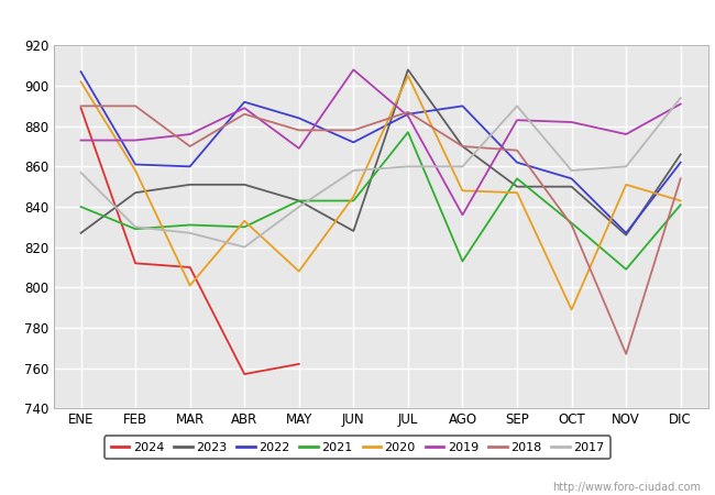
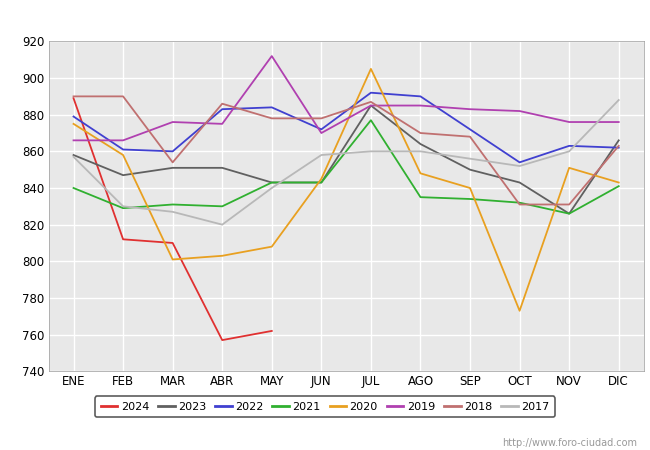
2023/ENE: 827 -> 858
2022/ENE: 907 -> 879
2020/ENE: 902 -> 875
2019/ENE: 873 -> 866
2019/FEB: 873 -> 866
2018/MAR: 870 -> 854
2022/ABR: 892 -> 883
2020/ABR: 833 -> 803
2019/ABR: 889 -> 875
2019/MAY: 869 -> 912
2023/JUN: 828 -> 843
2019/JUN: 908 -> 870
2023/JUL: 908 -> 885
2022/JUL: 886 -> 892
2023/AGO: 870 -> 864
2021/AGO: 813 -> 835
2019/AGO: 836 -> 885
2022/SEP: 862 -> 872
2021/SEP: 854 -> 834
2020/SEP: 847 -> 840
2017/SEP: 890 -> 856
2023/OCT: 850 -> 843
2020/OCT: 789 -> 773
2017/OCT: 858 -> 852
2022/NOV: 827 -> 863
2021/NOV: 809 -> 826
2018/NOV: 767 -> 831
2019/DIC: 891 -> 876
2018/DIC: 854 -> 863
2017/DIC: 894 -> 888
